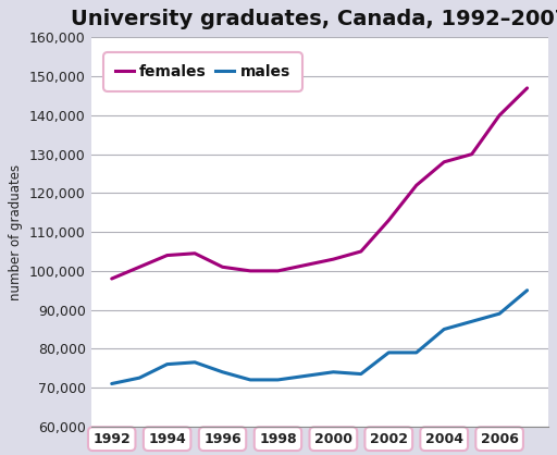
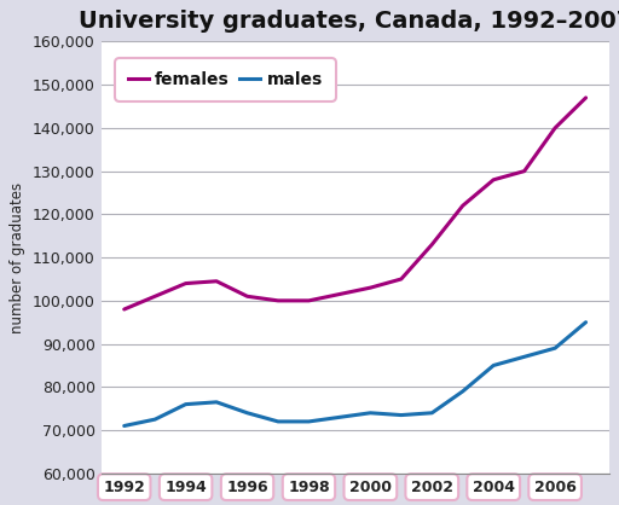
males/2002: 79,000 -> 74,000
